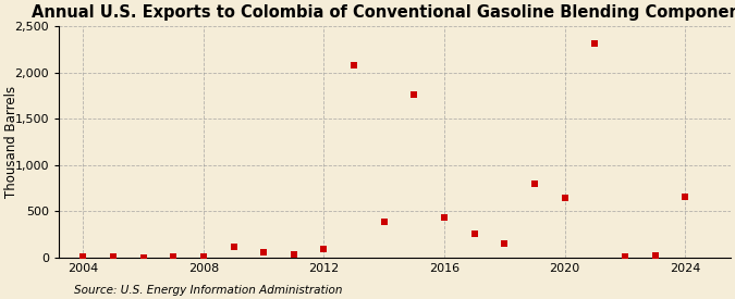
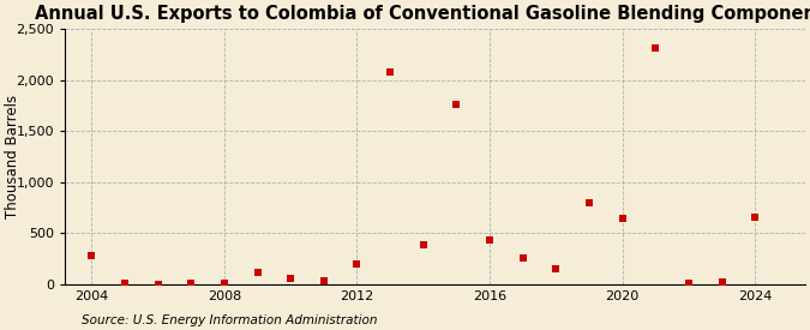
2004: 0 -> 280
2012: 90 -> 200
